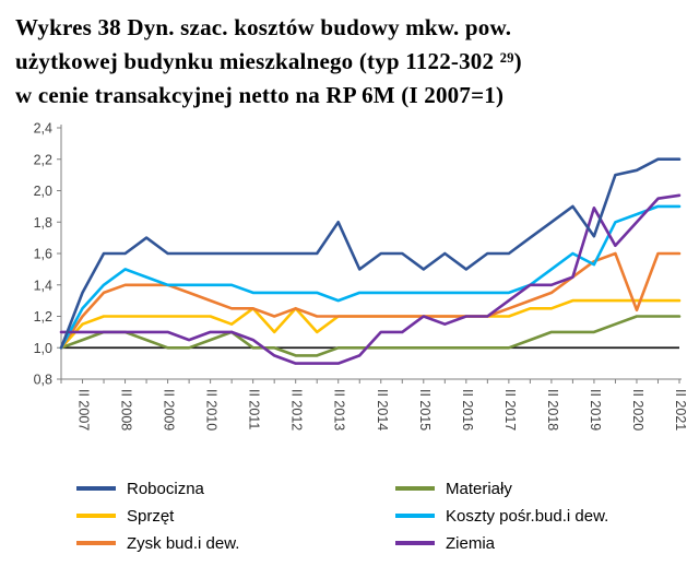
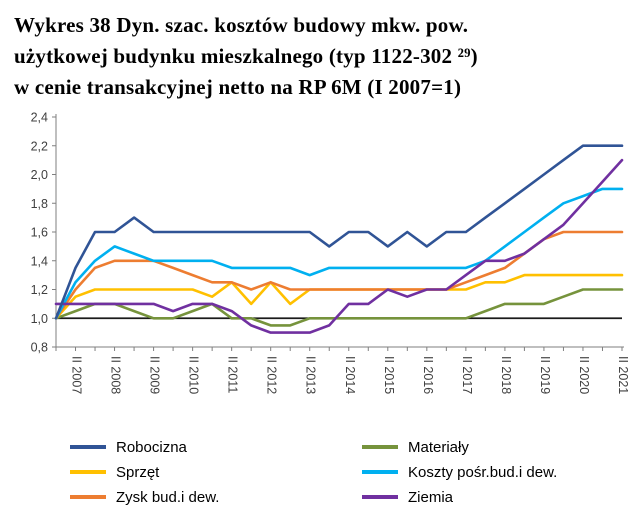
Robocizna/II 2013: 1,80 -> 1,60
Robocizna/II 2019: 1,71 -> 2,00
Koszty pośr.bud.i dew./II 2019: 1,53 -> 1,70
Ziemia/II 2019: 1,89 -> 1,55
Robocizna/II 2020: 2,13 -> 2,20
Zysk bud.i dew./II 2020: 1,24 -> 1,60
Ziemia/II 2021: 1,97 -> 2,10
